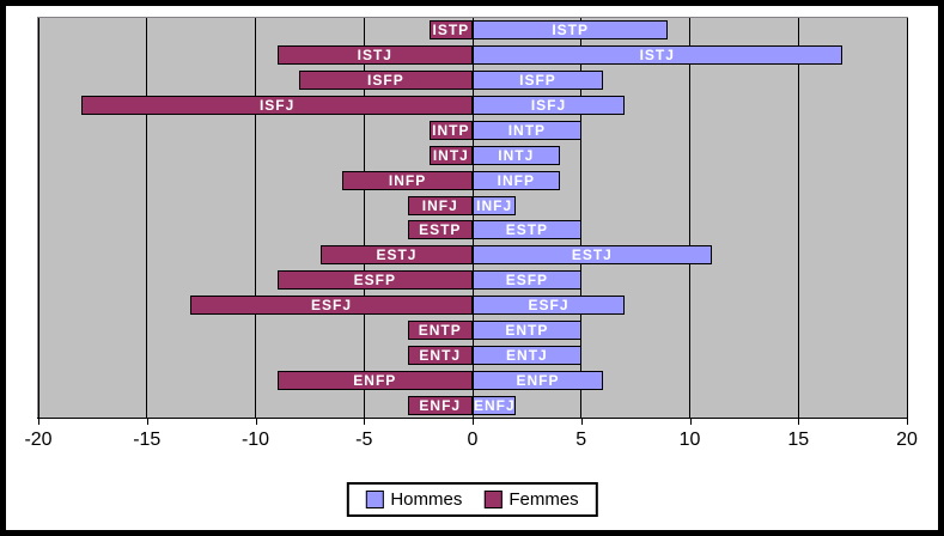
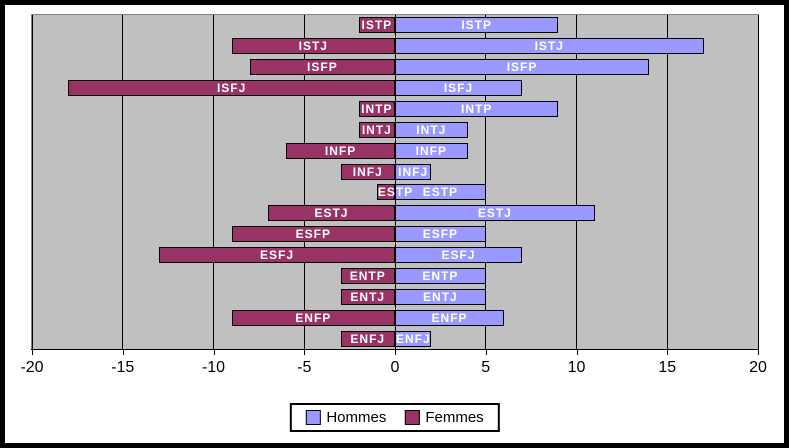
Hommes/ISFP: 6 -> 14
Hommes/INTP: 5 -> 9
Femmes/ESTP: -3 -> -1
